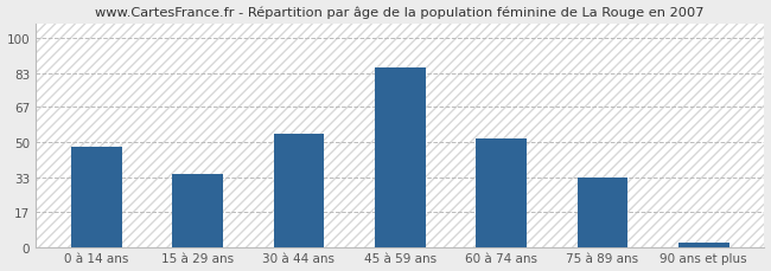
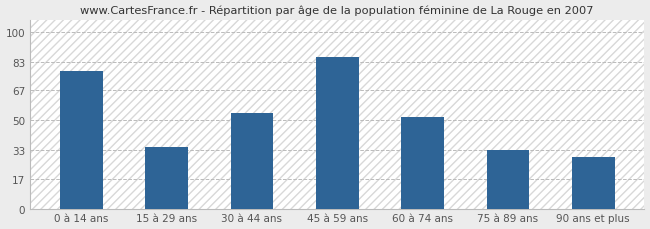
0 à 14 ans: 48 -> 78
90 ans et plus: 2 -> 29
